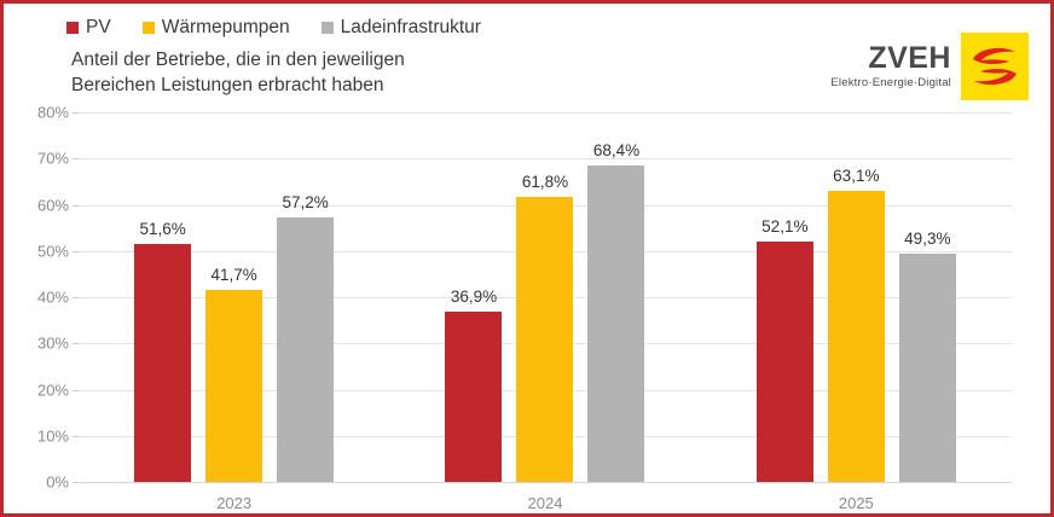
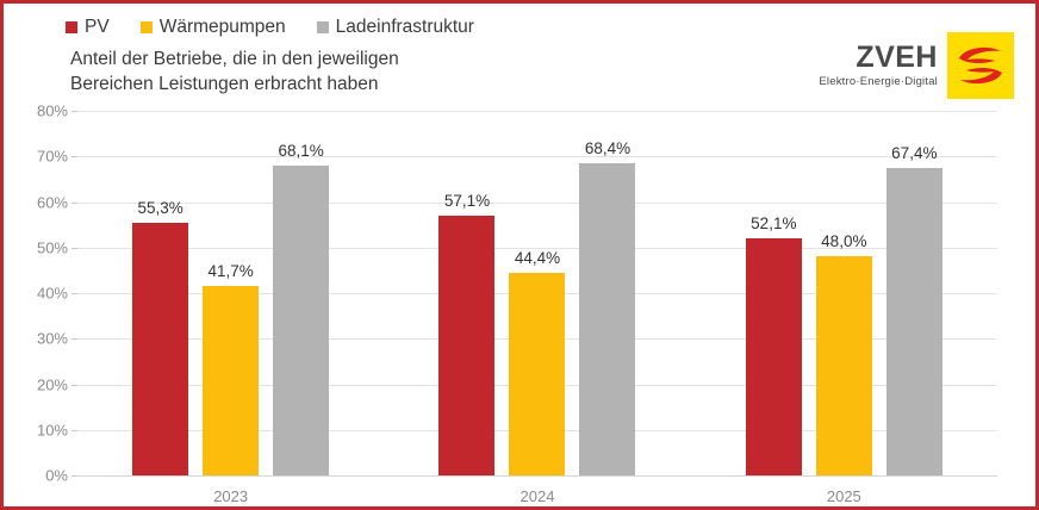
PV/2023: 51,6% -> 55,3%
Ladeinfrastruktur/2023: 57,2% -> 68,1%
PV/2024: 36,9% -> 57,1%
Wärmepumpen/2024: 61,8% -> 44,4%
Wärmepumpen/2025: 63,1% -> 48,0%
Ladeinfrastruktur/2025: 49,3% -> 67,4%
